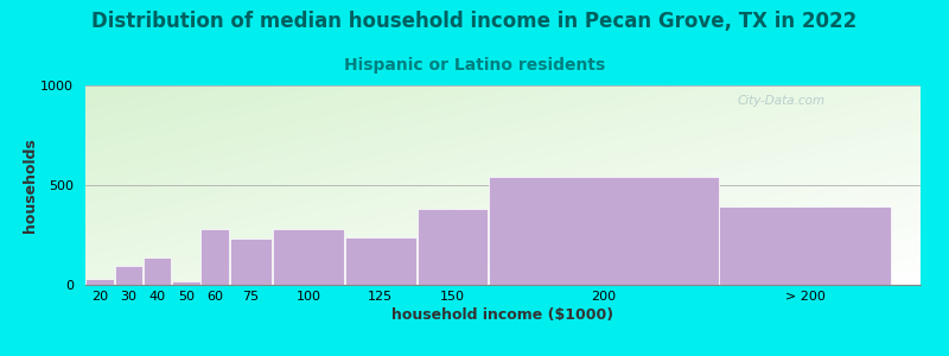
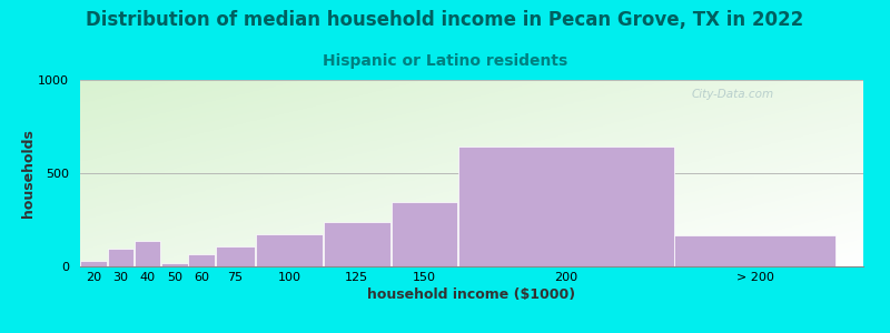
60: 280 -> 60
75: 230 -> 110
100: 280 -> 180
150: 380 -> 340
200: 540 -> 640
> 200: 390 -> 160
